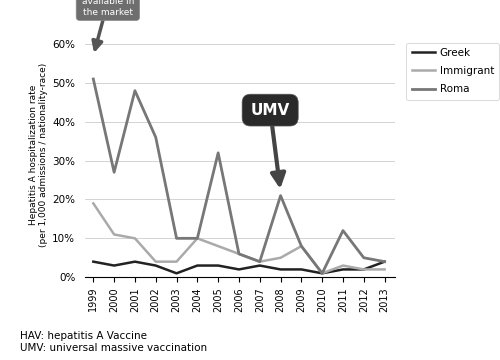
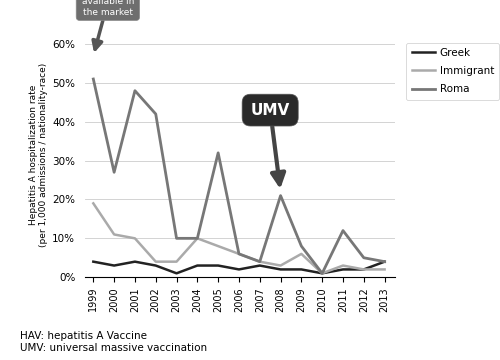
Roma/2002: 36% -> 42%
Immigrant/2008: 5% -> 3%
Immigrant/2009: 8% -> 6%
